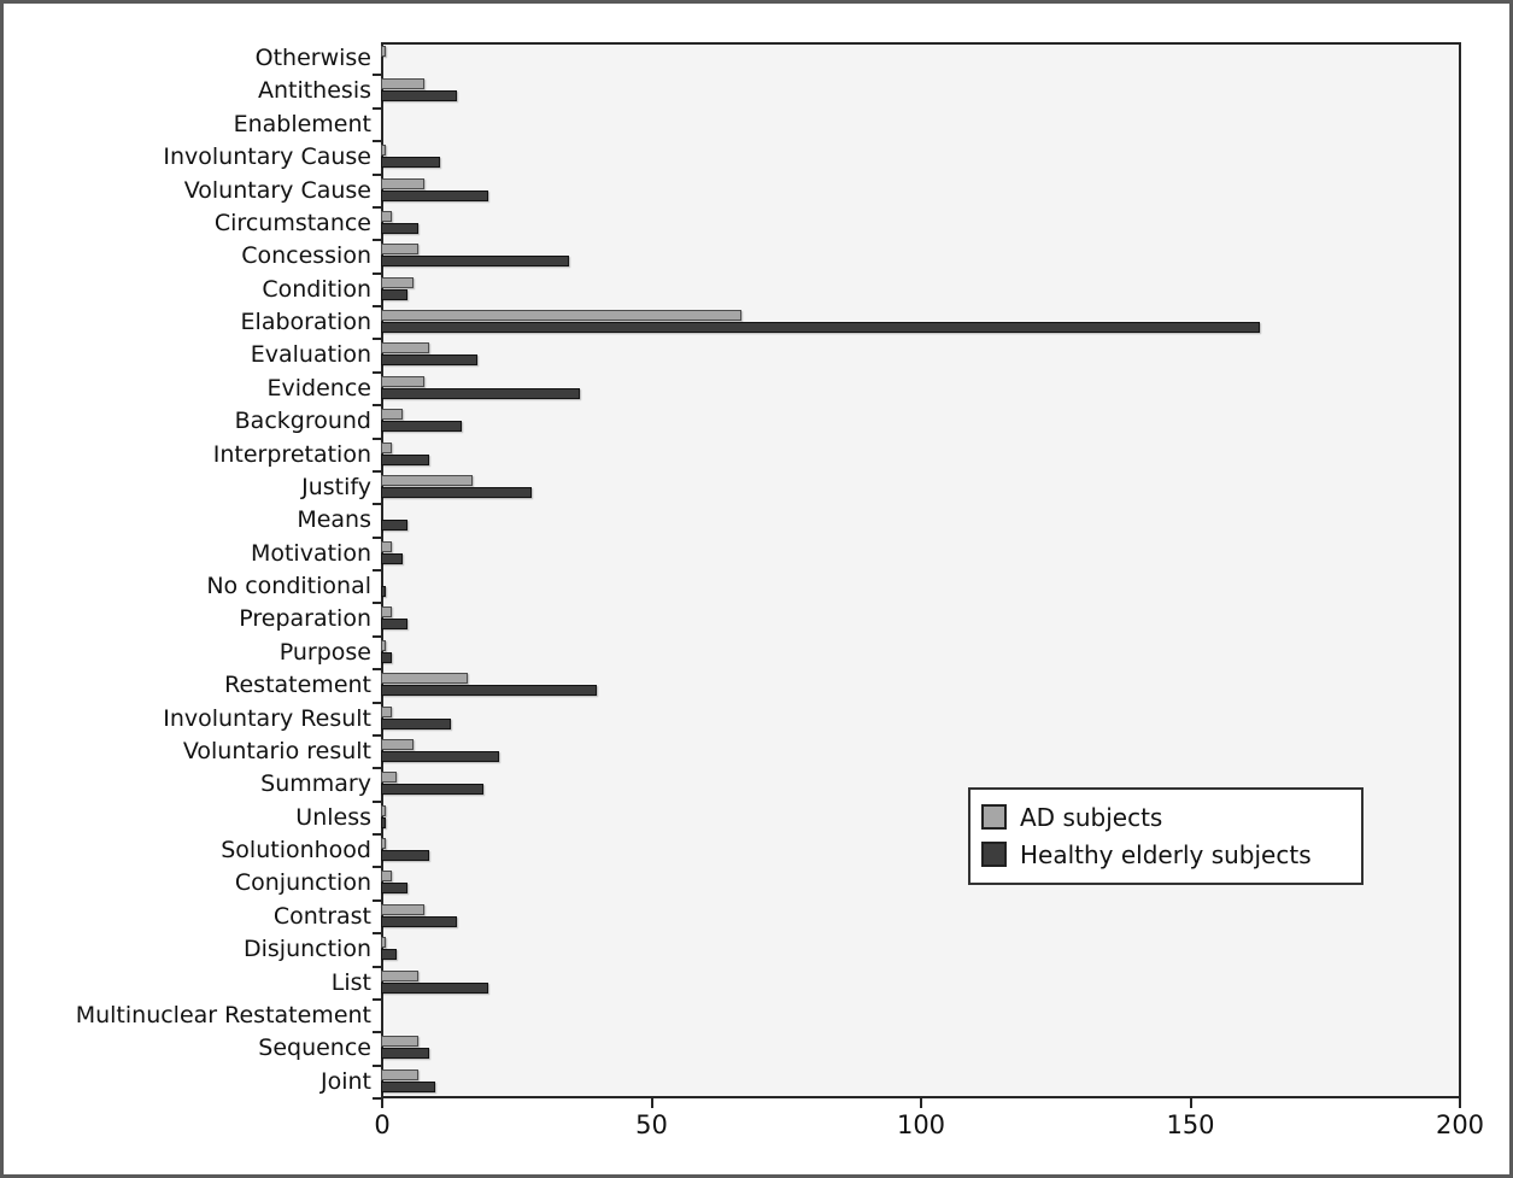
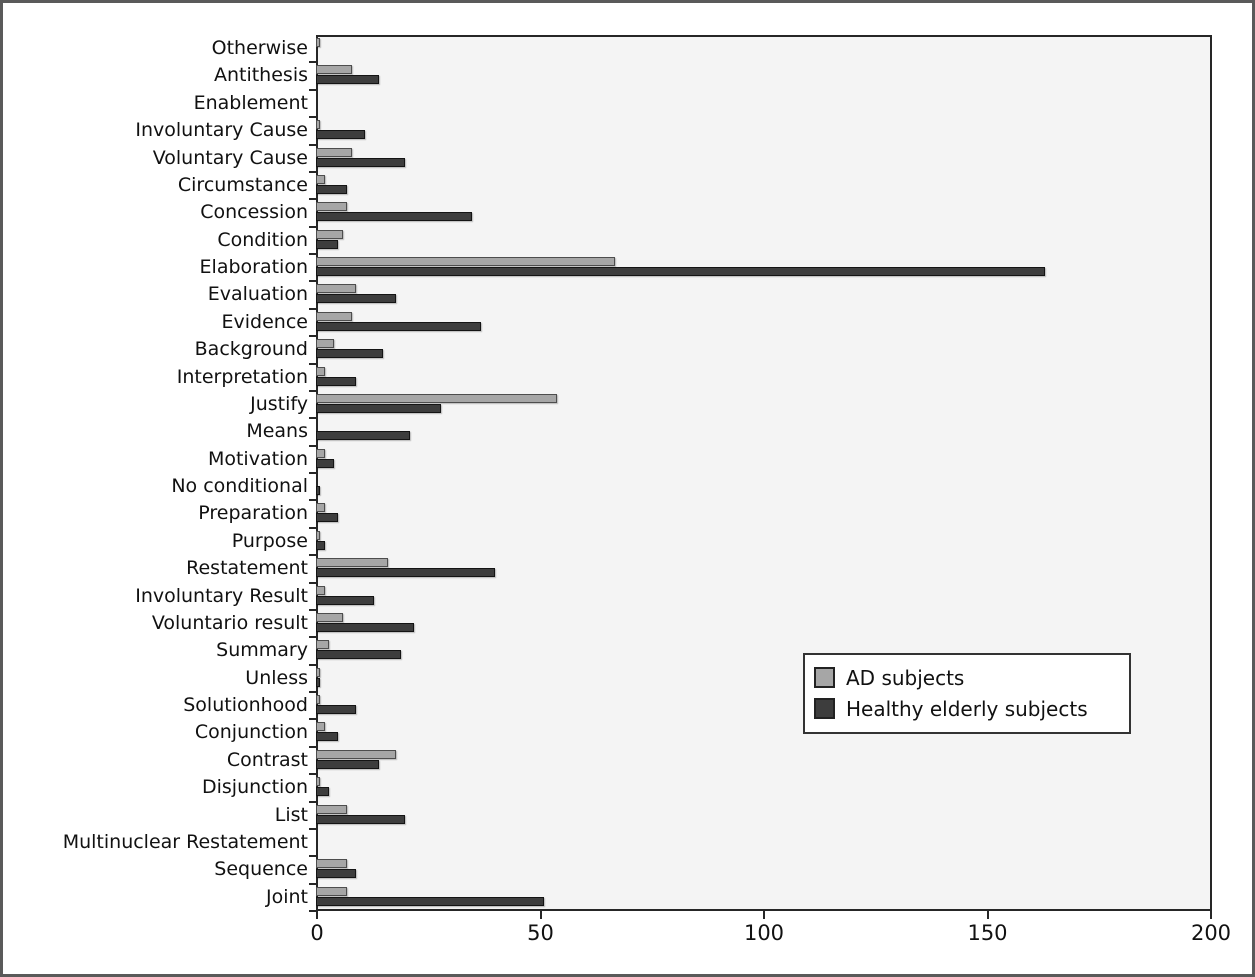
AD subjects/Justify: 17 -> 54
Healthy elderly subjects/Means: 5 -> 21
AD subjects/Contrast: 8 -> 18
Healthy elderly subjects/Joint: 10 -> 51
